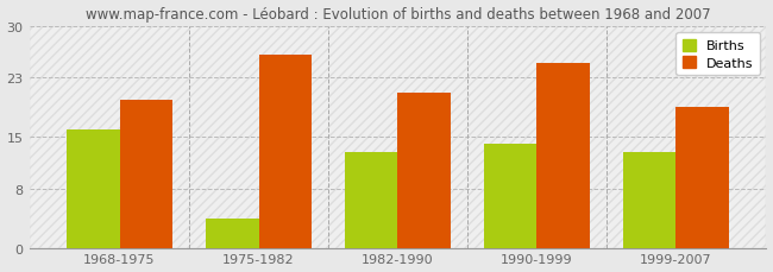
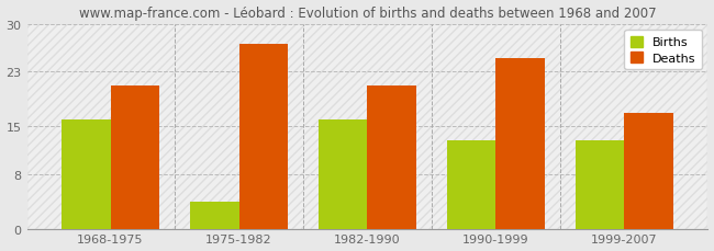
Deaths/1968-1975: 20 -> 21
Deaths/1975-1982: 26 -> 27
Births/1982-1990: 13 -> 16
Births/1990-1999: 14 -> 13
Deaths/1999-2007: 19 -> 17
